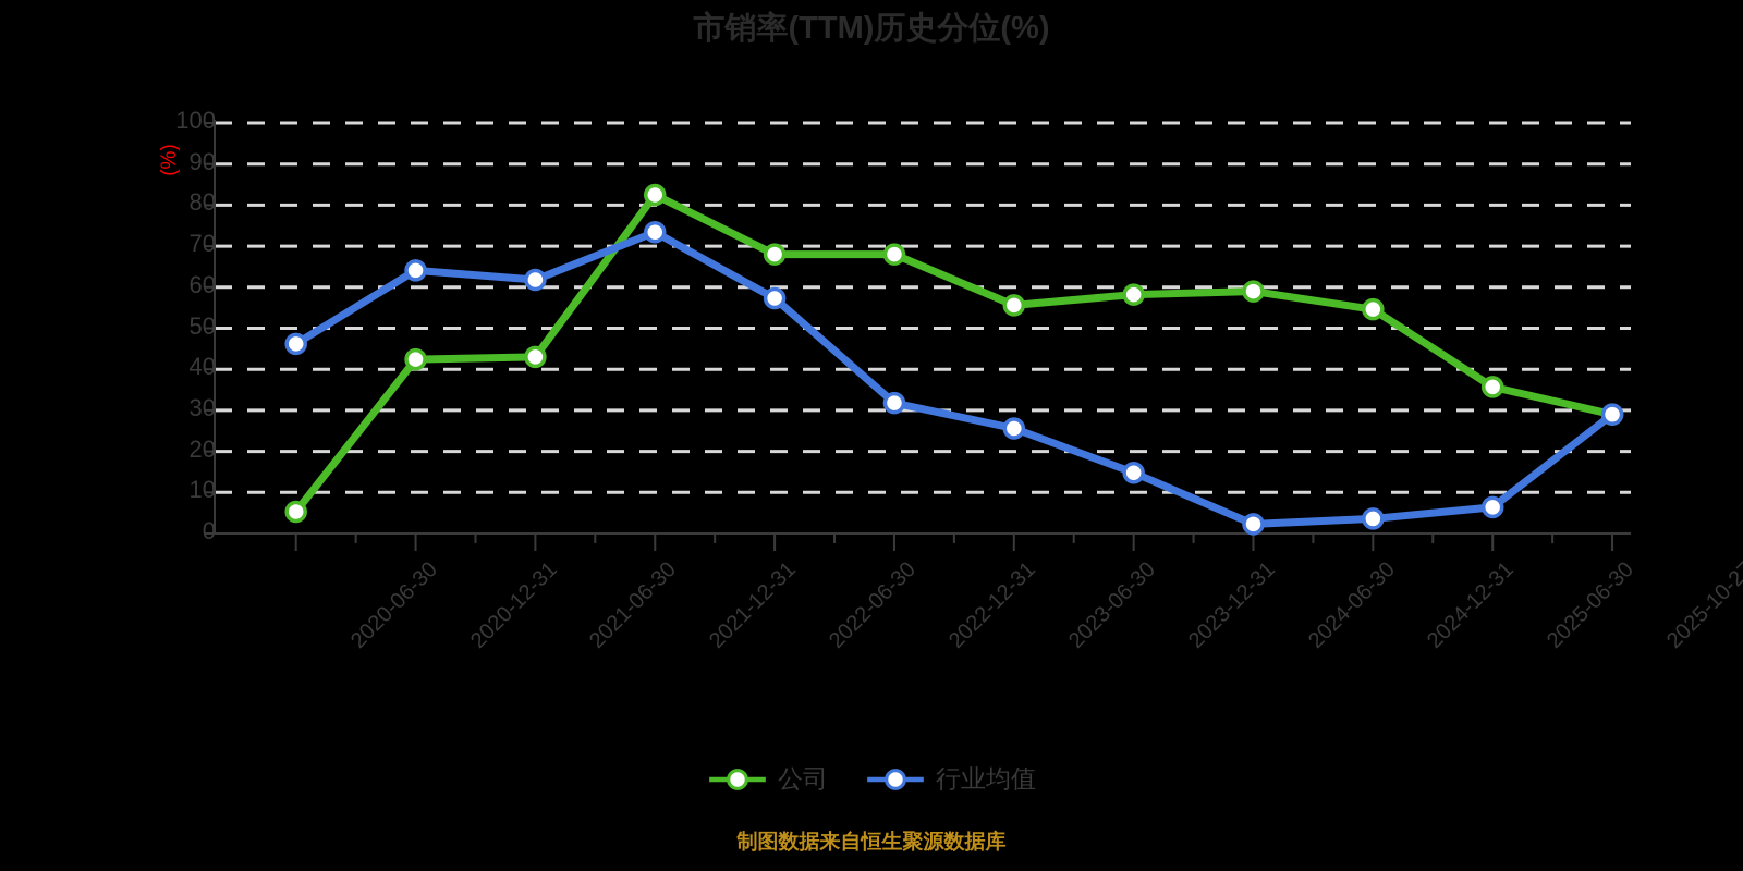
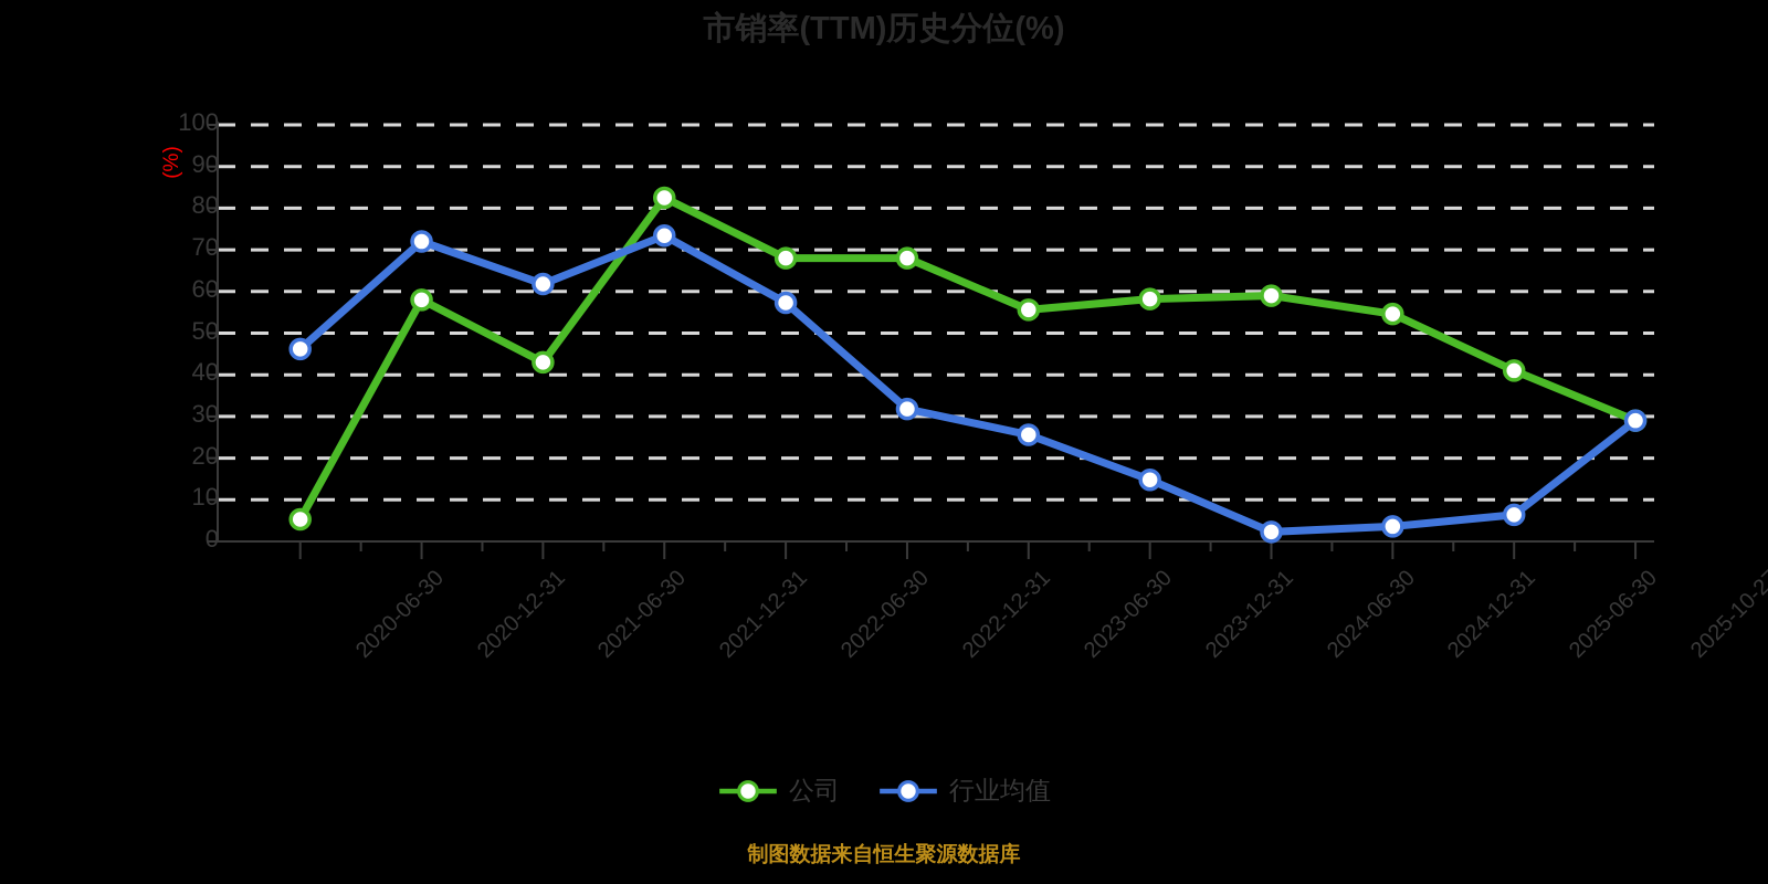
公司/2020-12-31: 42 -> 58
行业均值/2020-12-31: 64 -> 72
公司/2025-06-30: 36 -> 41
